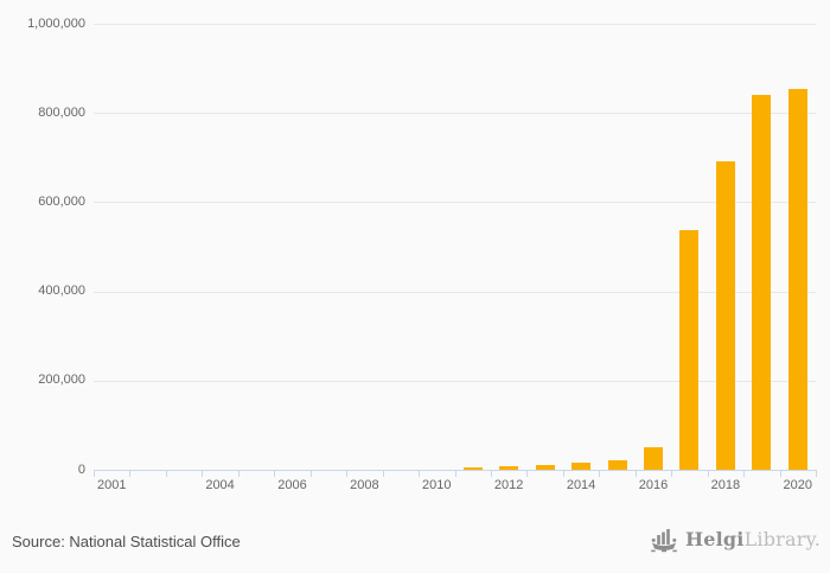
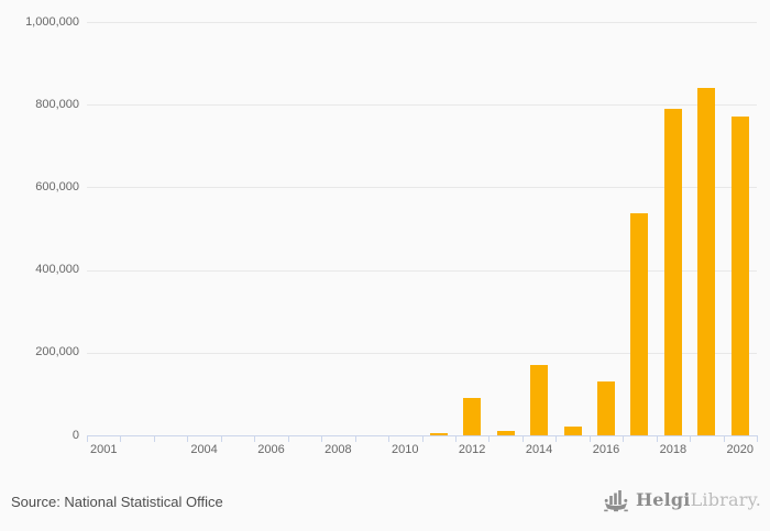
2012: 10000 -> 90000
2014: 20000 -> 170000
2016: 50000 -> 130000
2018: 690000 -> 790000
2020: 860000 -> 770000
